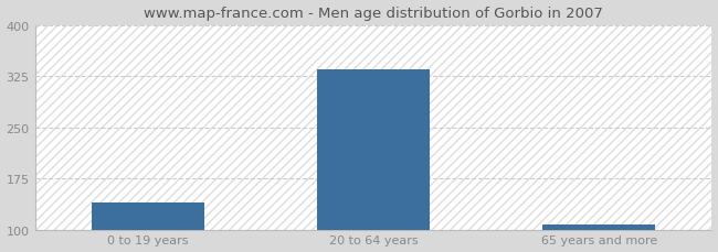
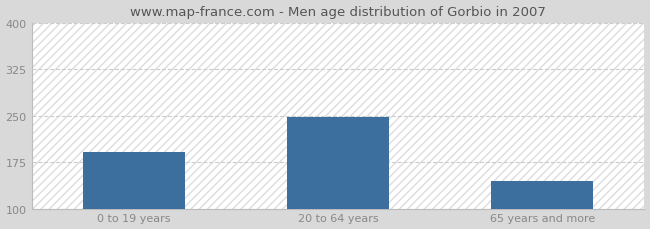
0 to 19 years: 140 -> 192
20 to 64 years: 335 -> 248
65 years and more: 107 -> 144
